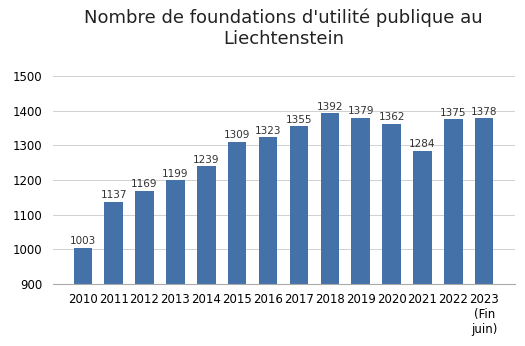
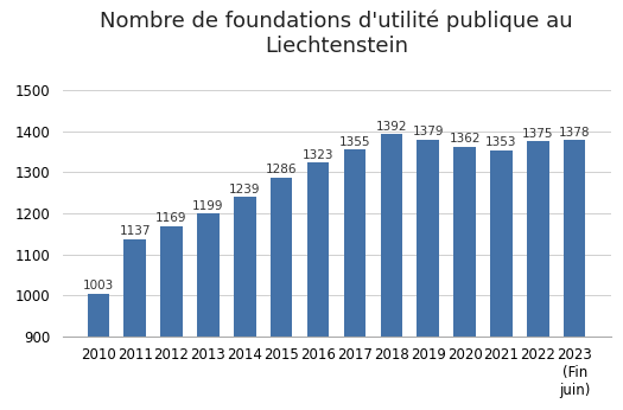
2015: 1309 -> 1286
2021: 1284 -> 1353
